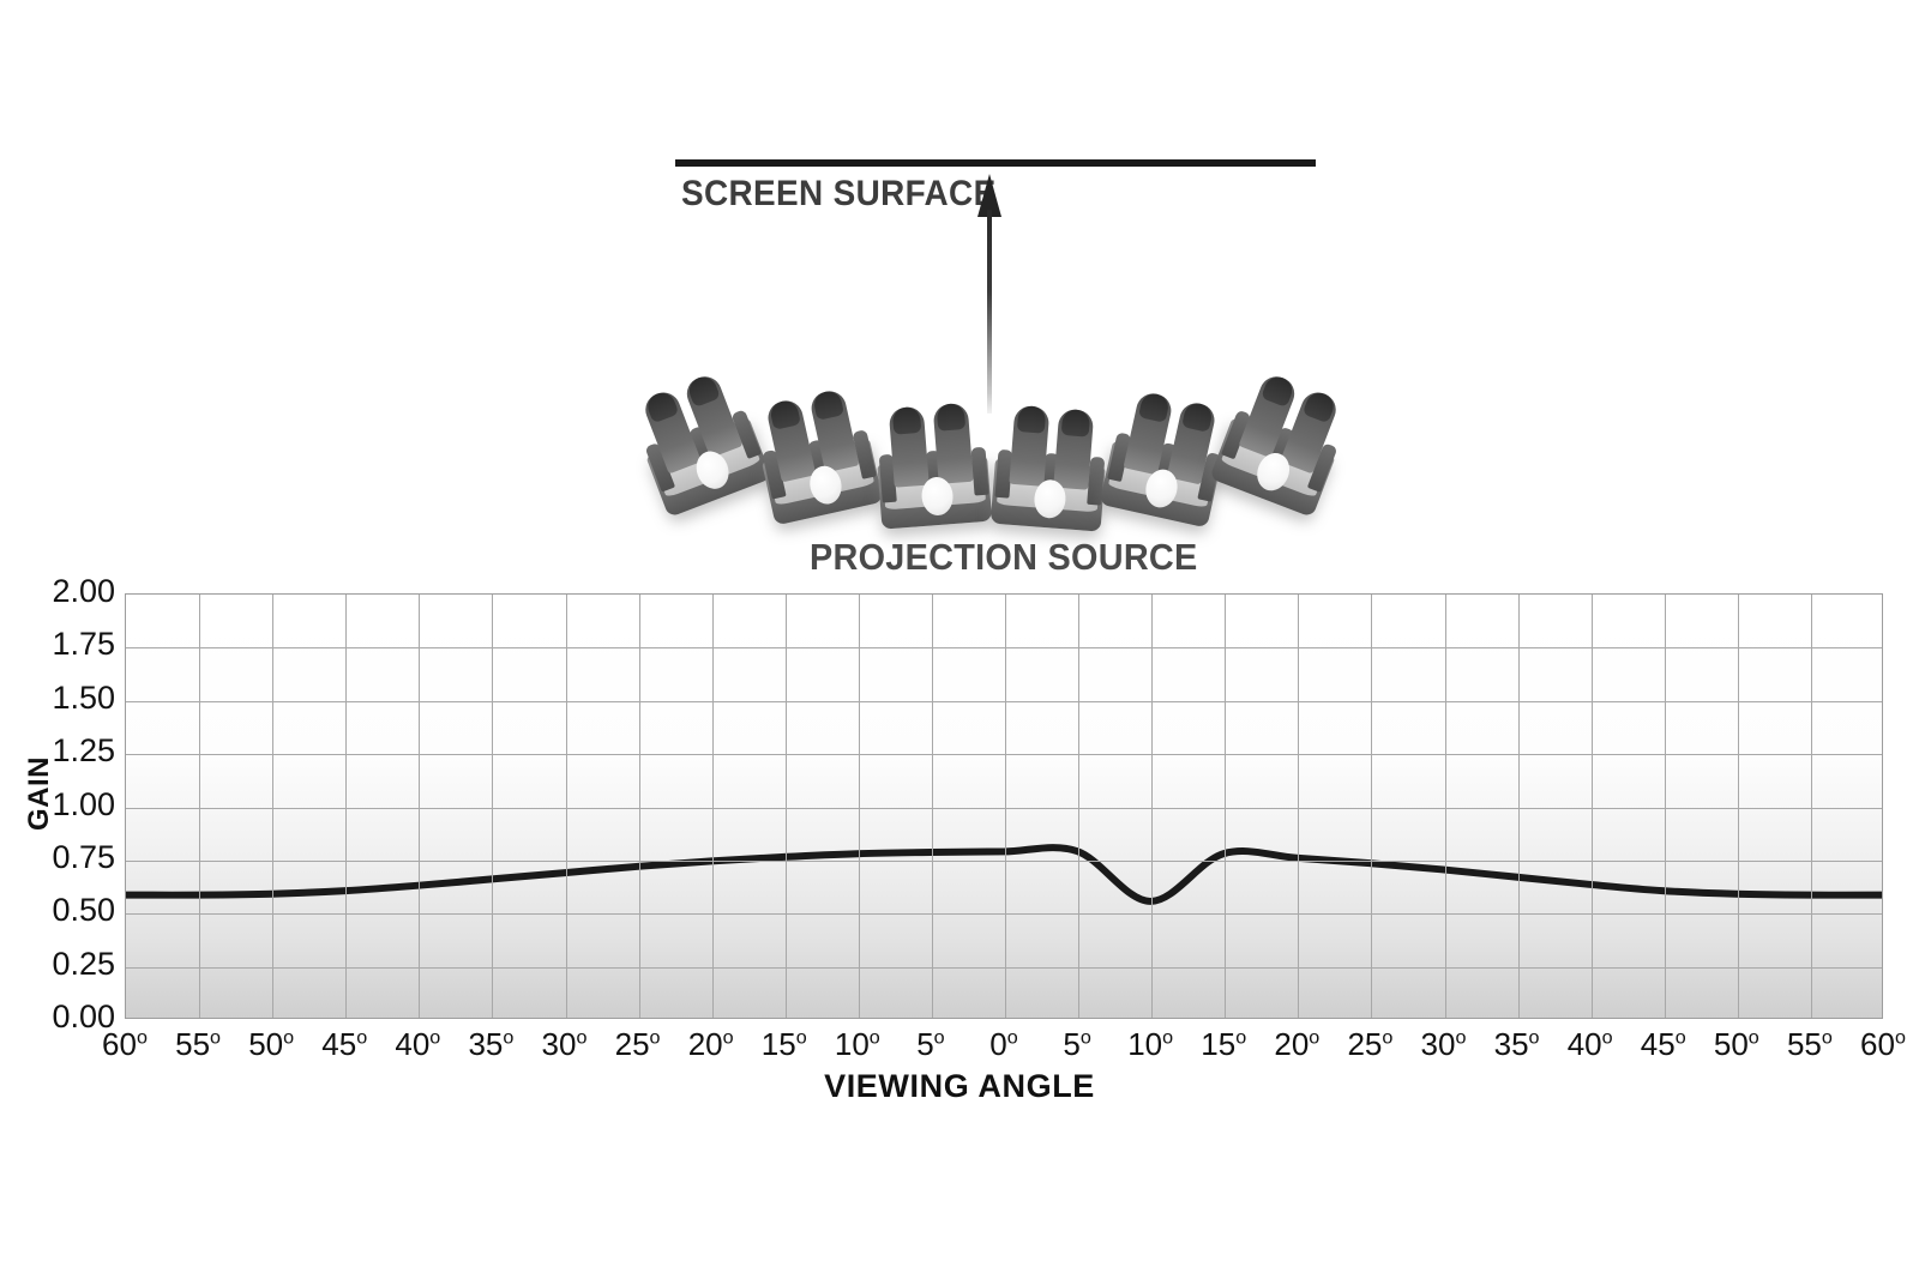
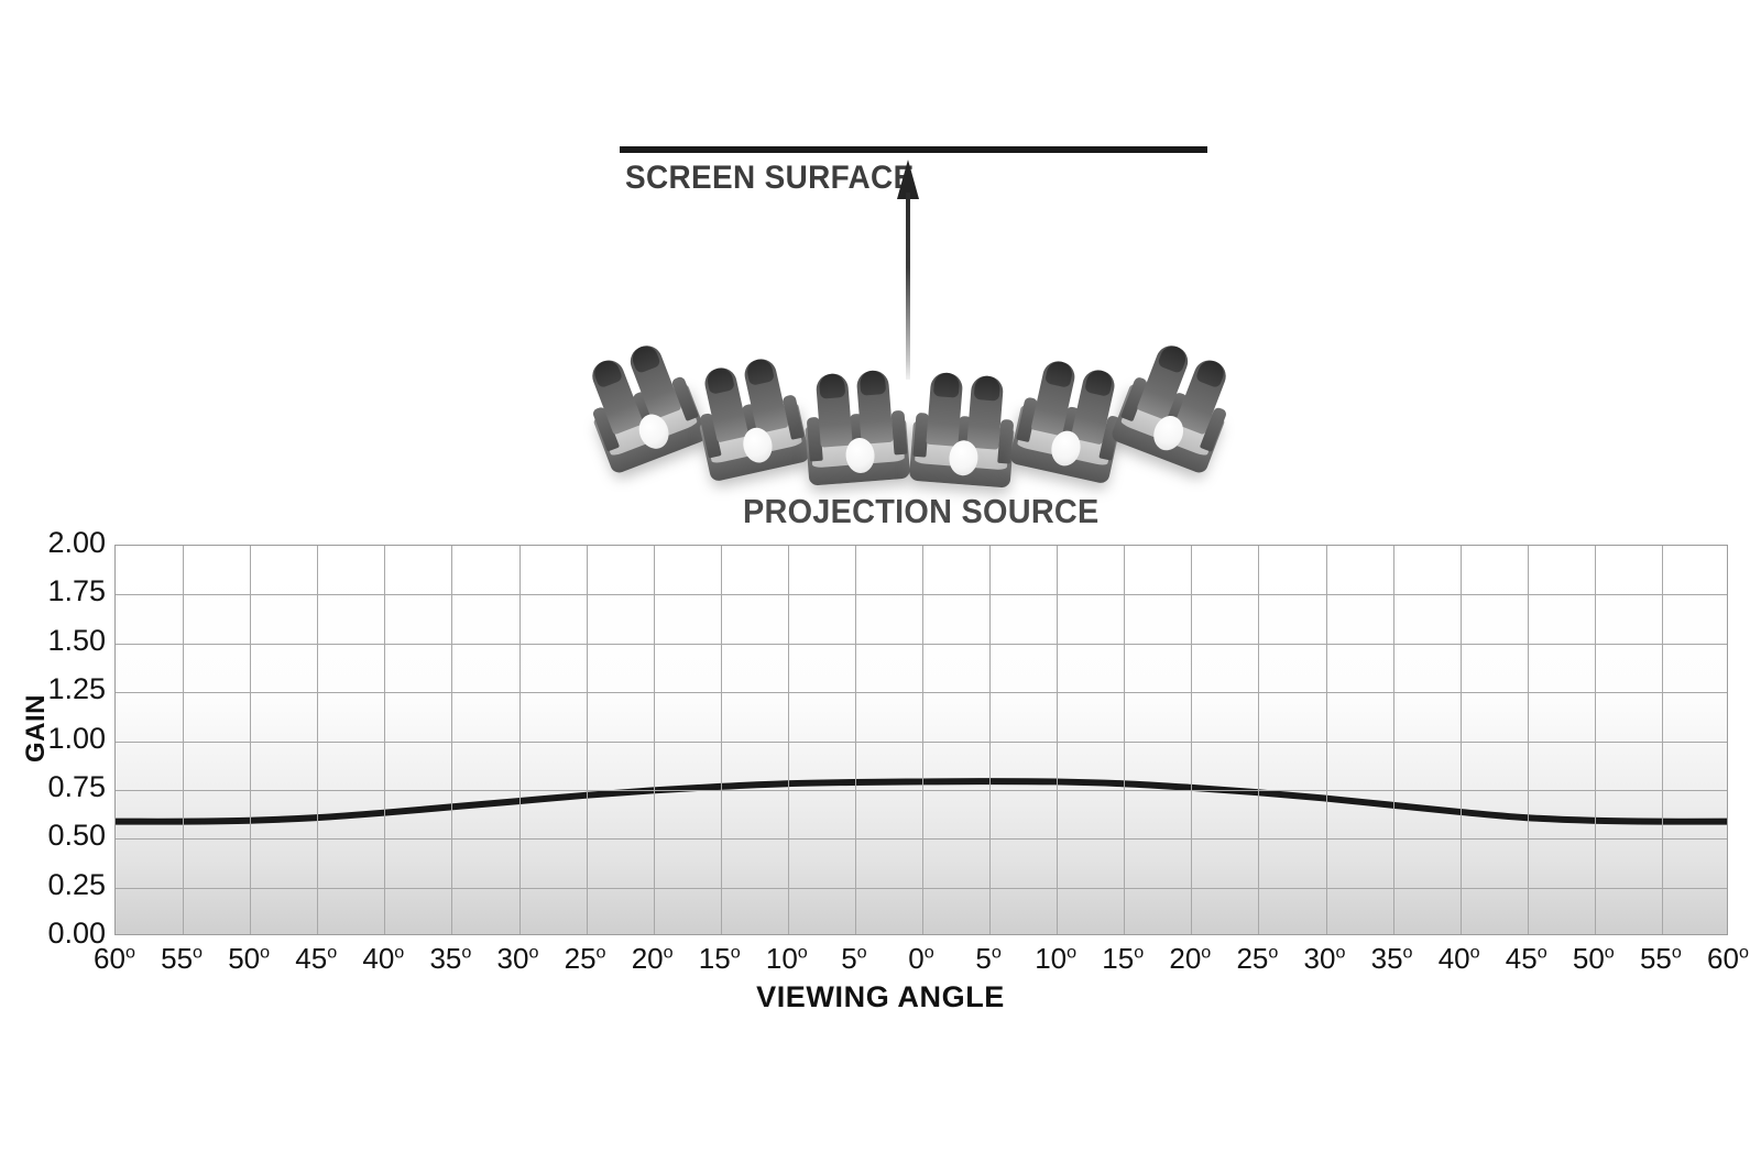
10: 0.55 -> 0.79
